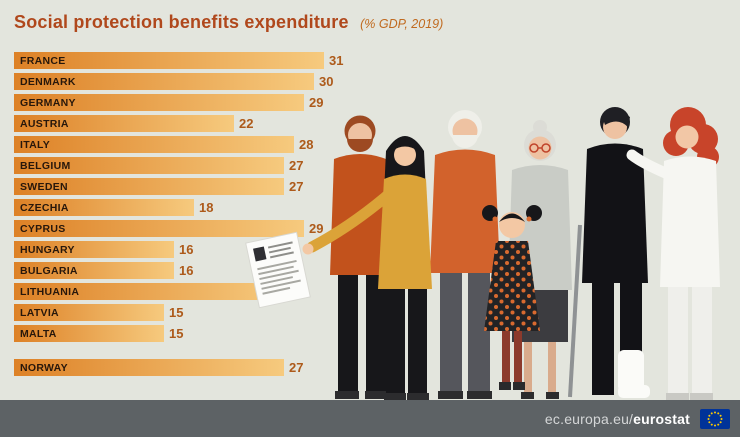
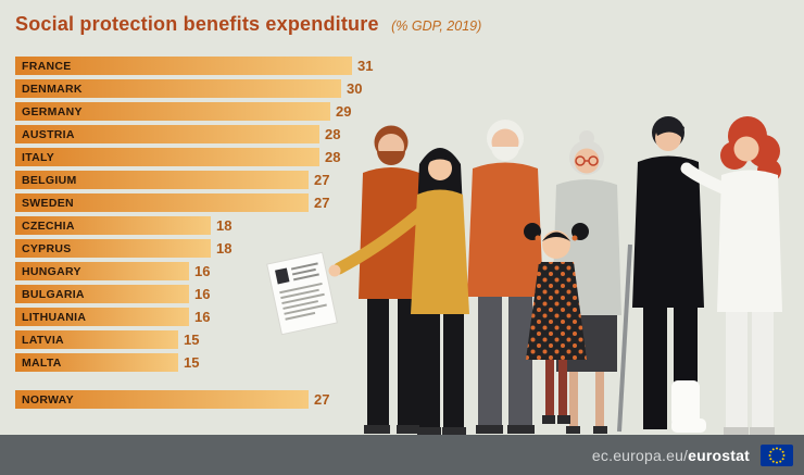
AUSTRIA: 22 -> 28
CYPRUS: 29 -> 18
LITHUANIA: 27 -> 16
